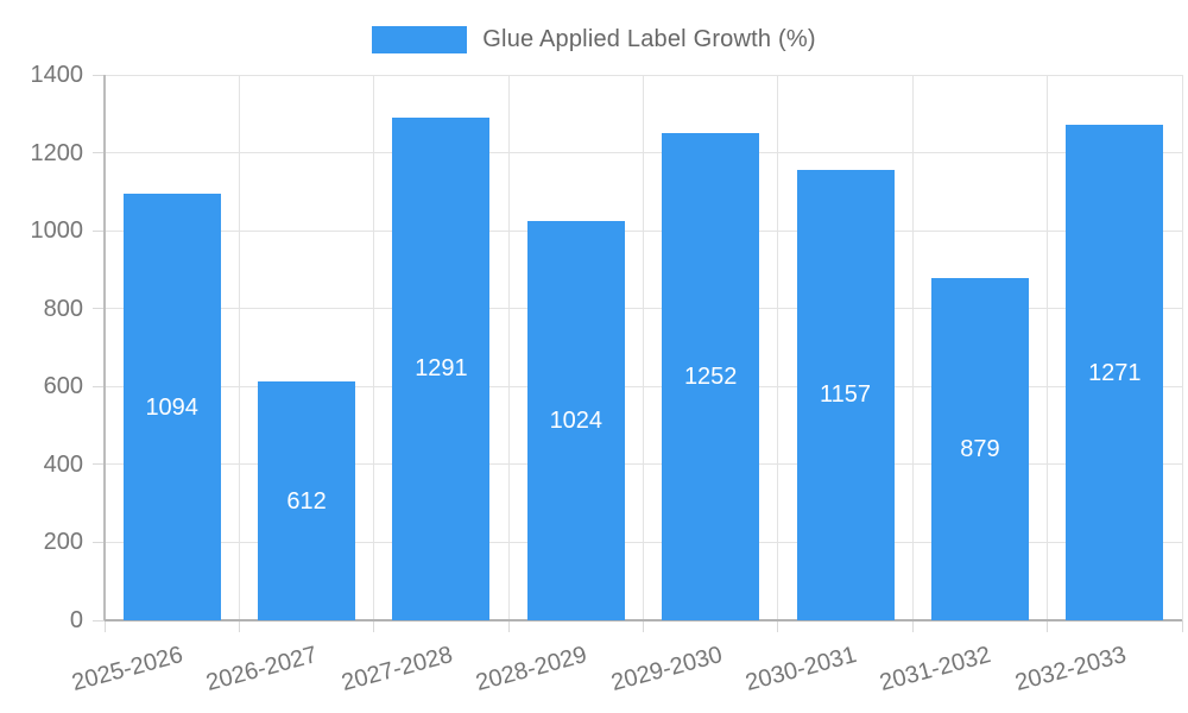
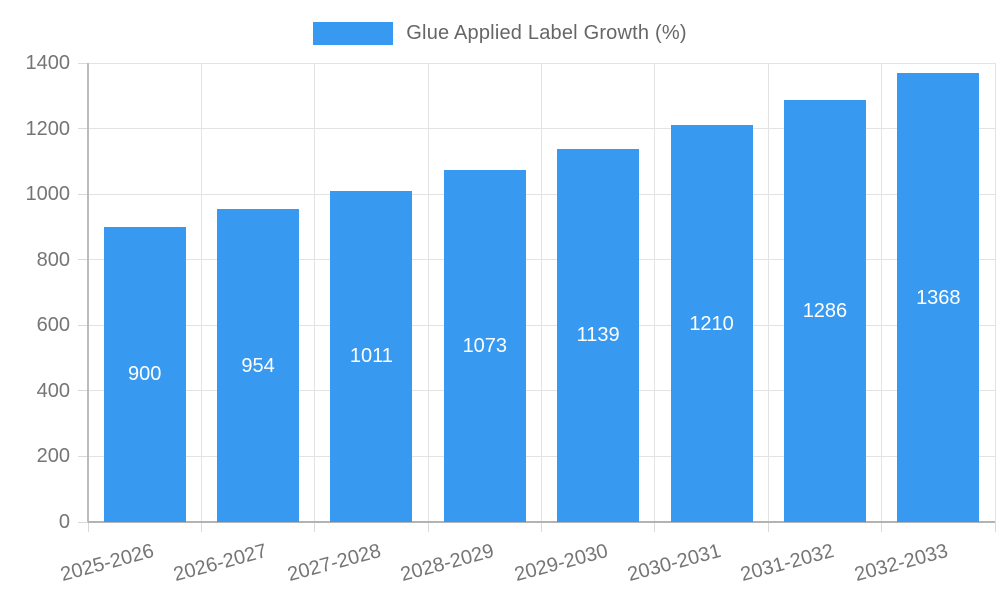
2025-2026: 1094 -> 900
2026-2027: 612 -> 954
2027-2028: 1291 -> 1011
2028-2029: 1024 -> 1073
2029-2030: 1252 -> 1139
2030-2031: 1157 -> 1210
2031-2032: 879 -> 1286
2032-2033: 1271 -> 1368
